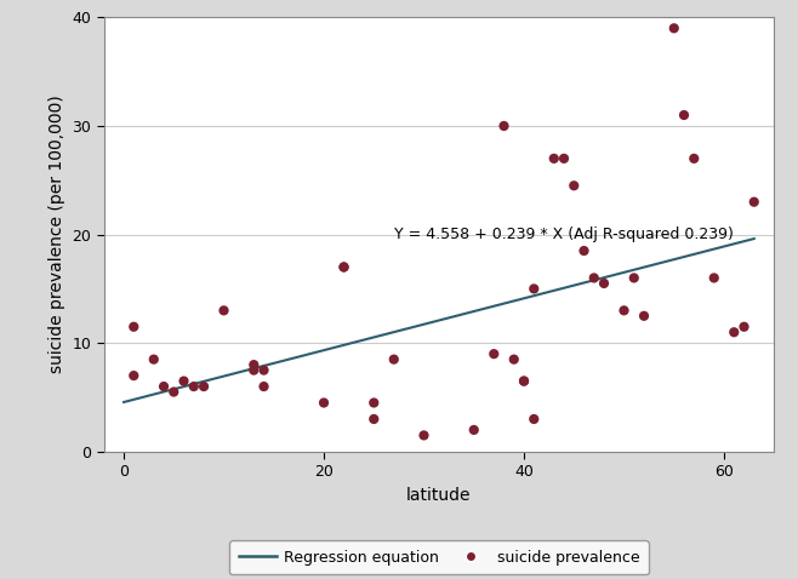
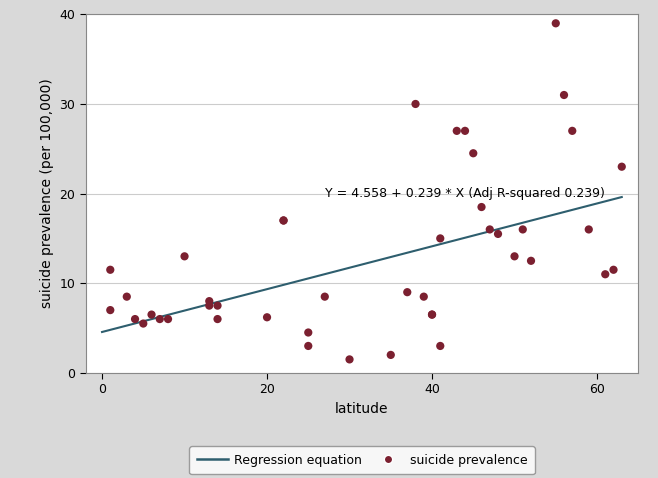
20: 4.5 -> 6.2
